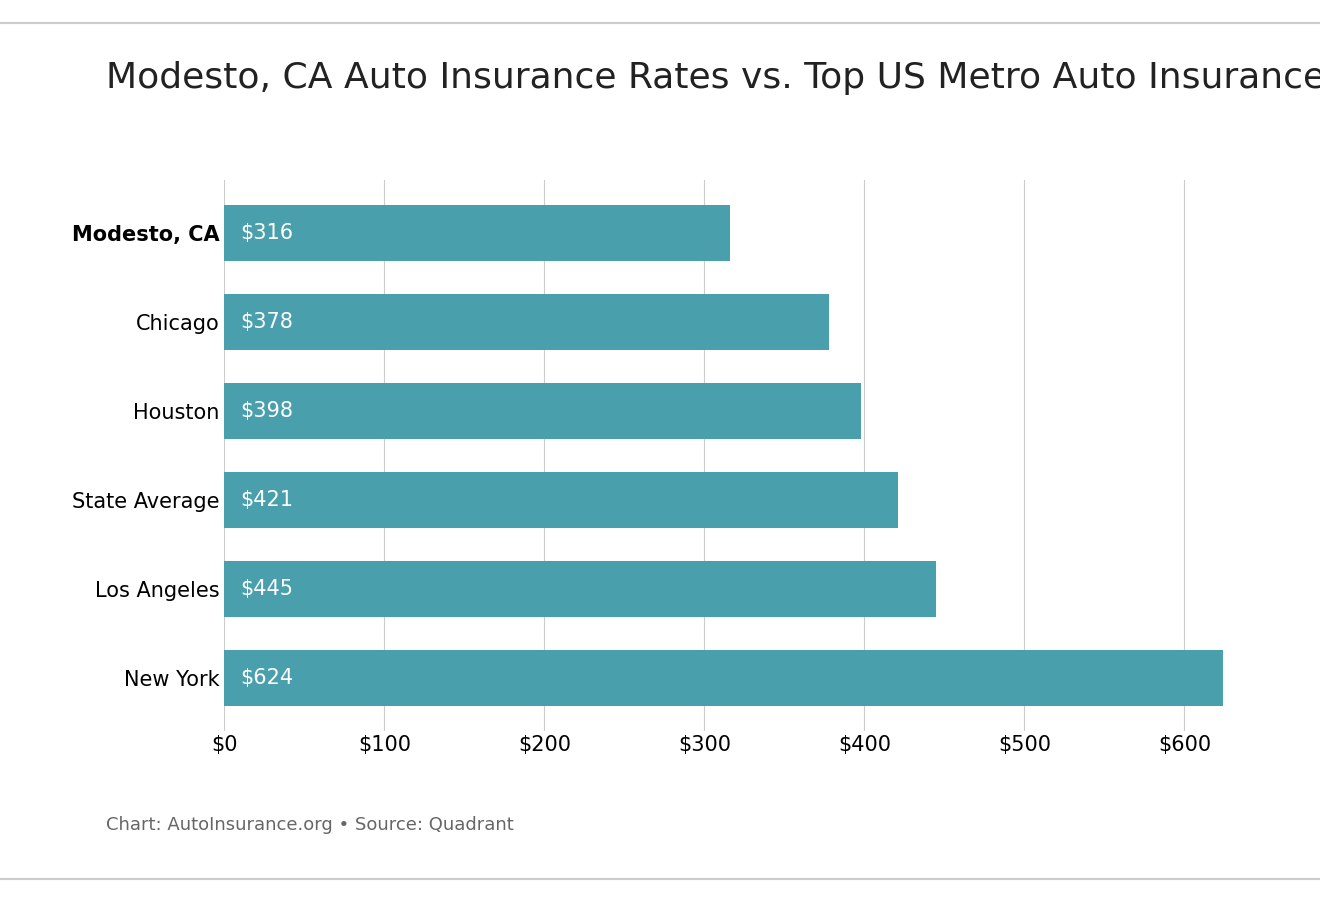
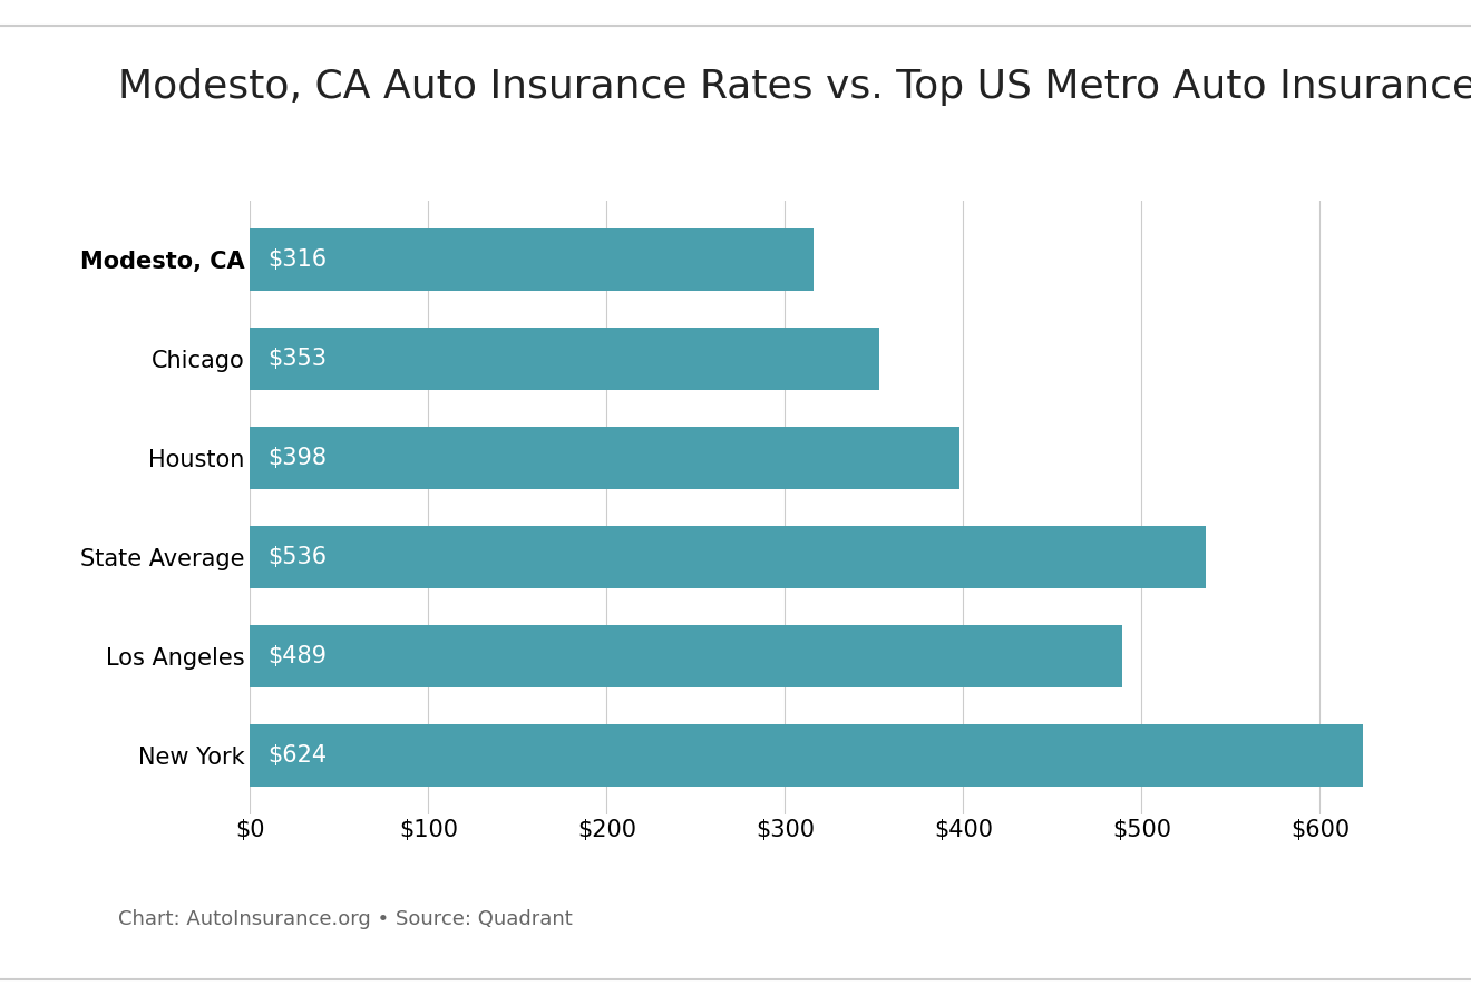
Chicago: $378 -> $353
State Average: $421 -> $536
Los Angeles: $445 -> $489
